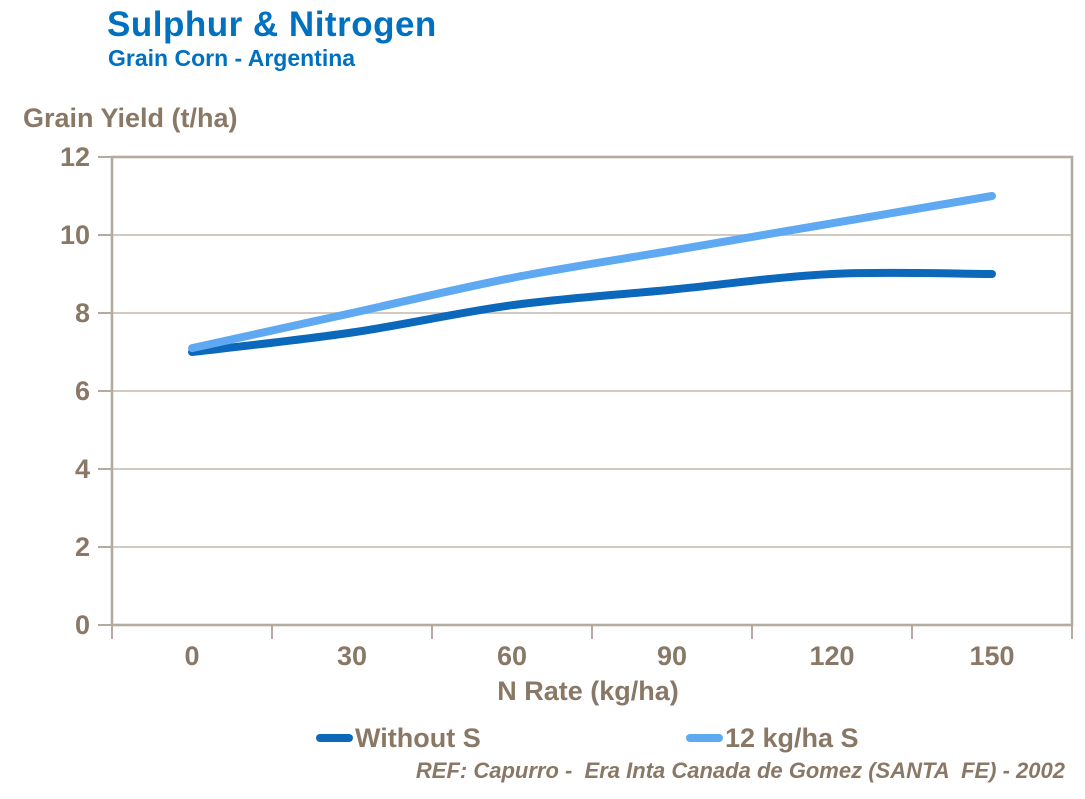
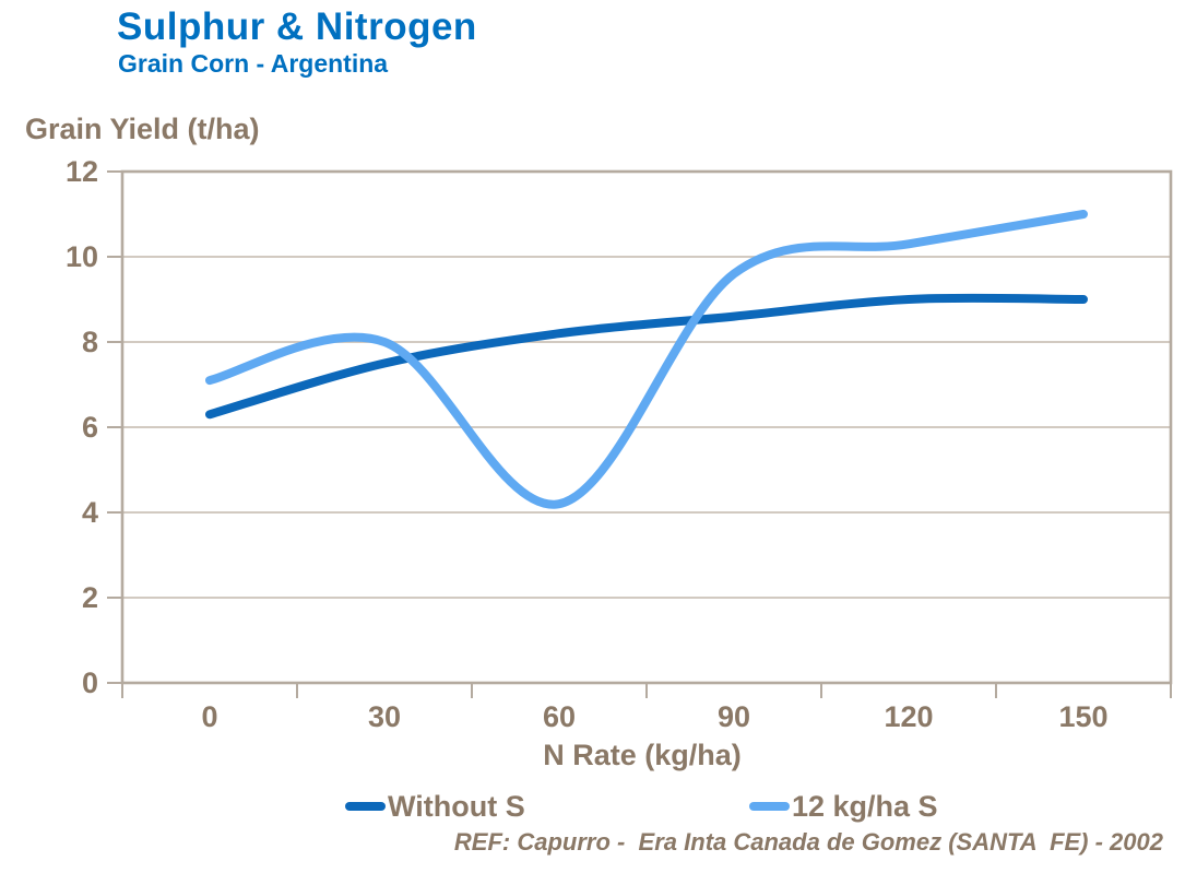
Without S/0: 7.0 -> 6.3
12 kg/ha S/60: 8.9 -> 4.2
